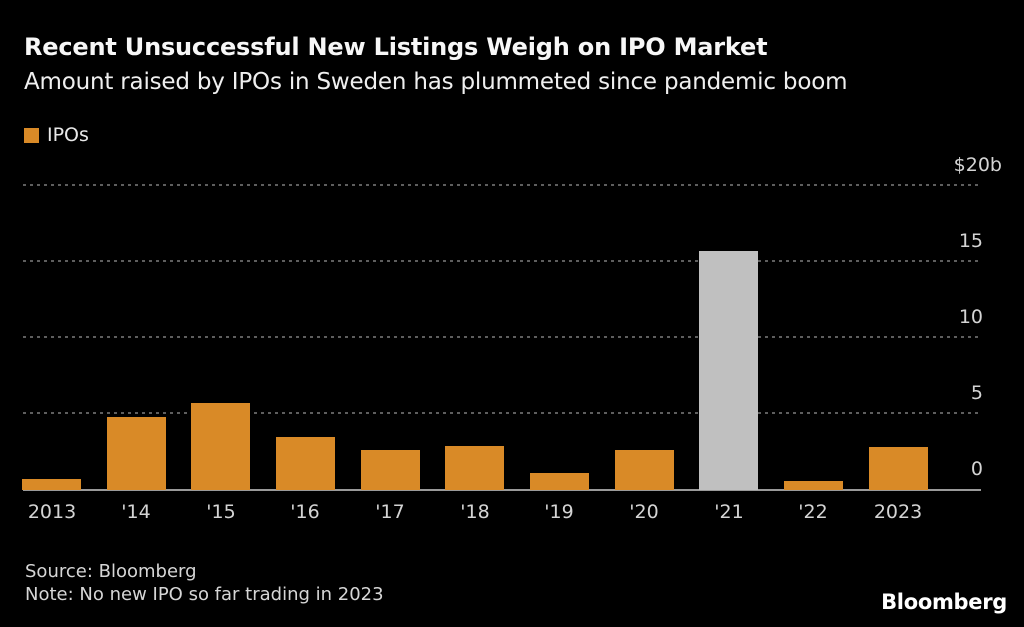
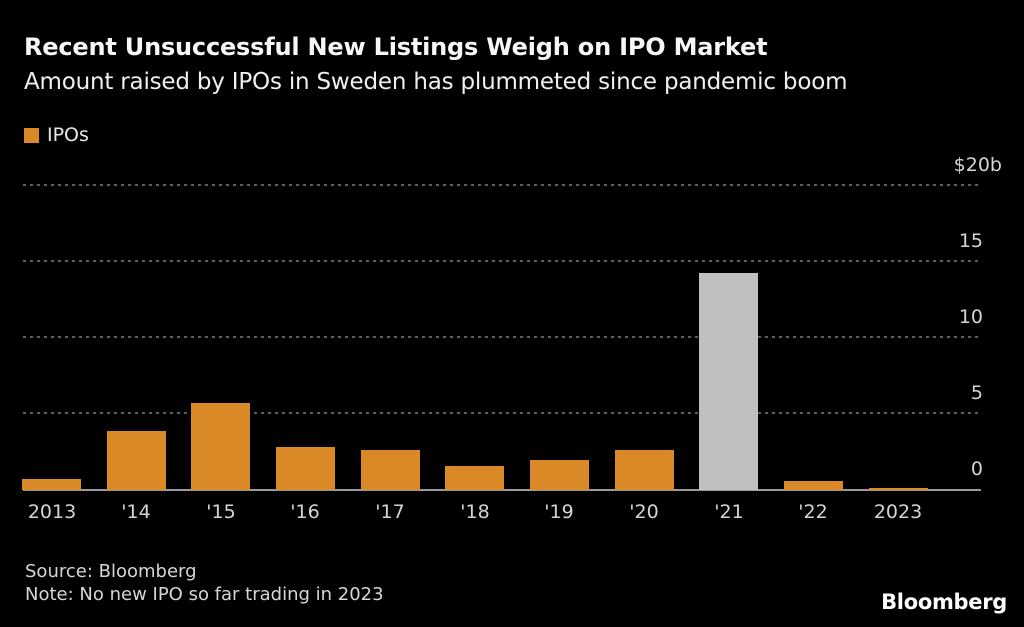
'14: 4.8 -> 3.9
'16: 3.5 -> 2.8
'18: 2.9 -> 1.6
'19: 1.1 -> 2.0
'21: 15.7 -> 14.3
2023: 2.8 -> 0.1
